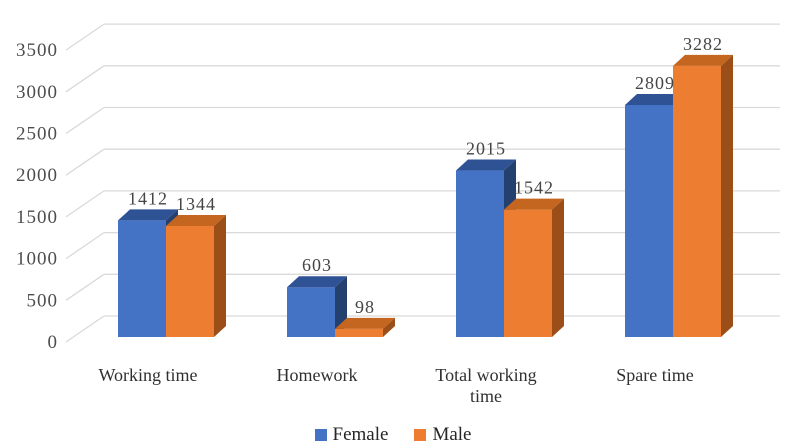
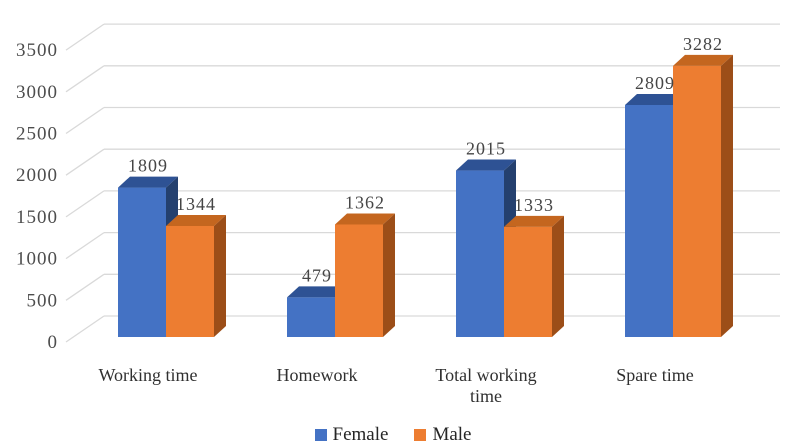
Female/Working time: 1412 -> 1809
Female/Homework: 603 -> 479
Male/Homework: 98 -> 1362
Male/Total working time: 1542 -> 1333
